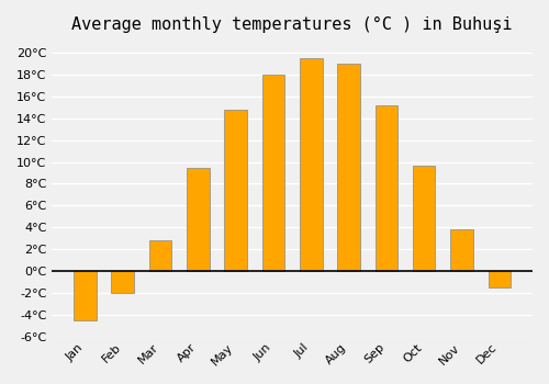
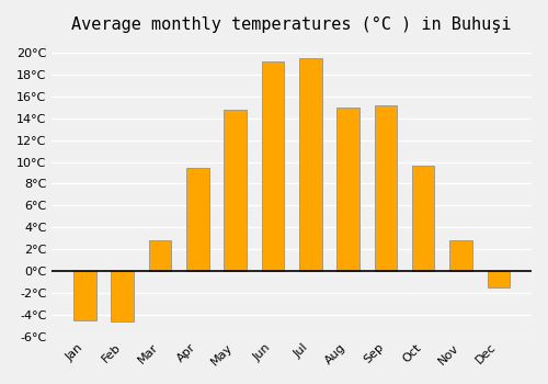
Feb: -2.0°C -> -4.6°C
Jun: 18.0°C -> 19.2°C
Aug: 19.0°C -> 15.0°C
Nov: 3.8°C -> 2.8°C
